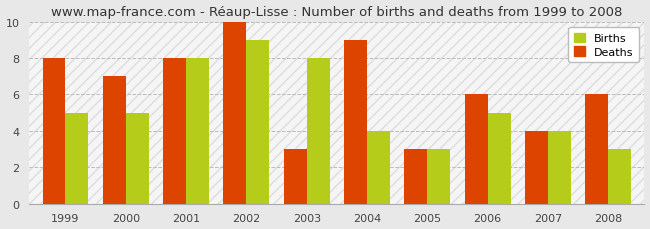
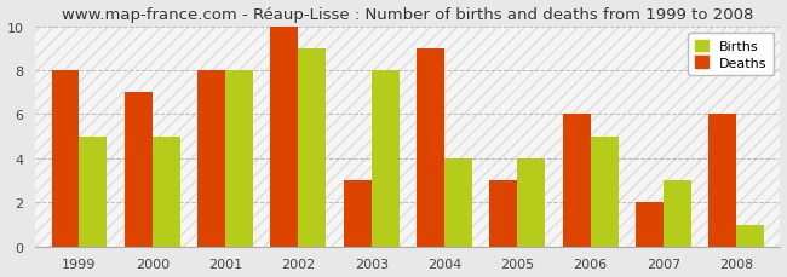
Births/2005: 3 -> 4
Deaths/2007: 4 -> 2
Births/2007: 4 -> 3
Births/2008: 3 -> 1
